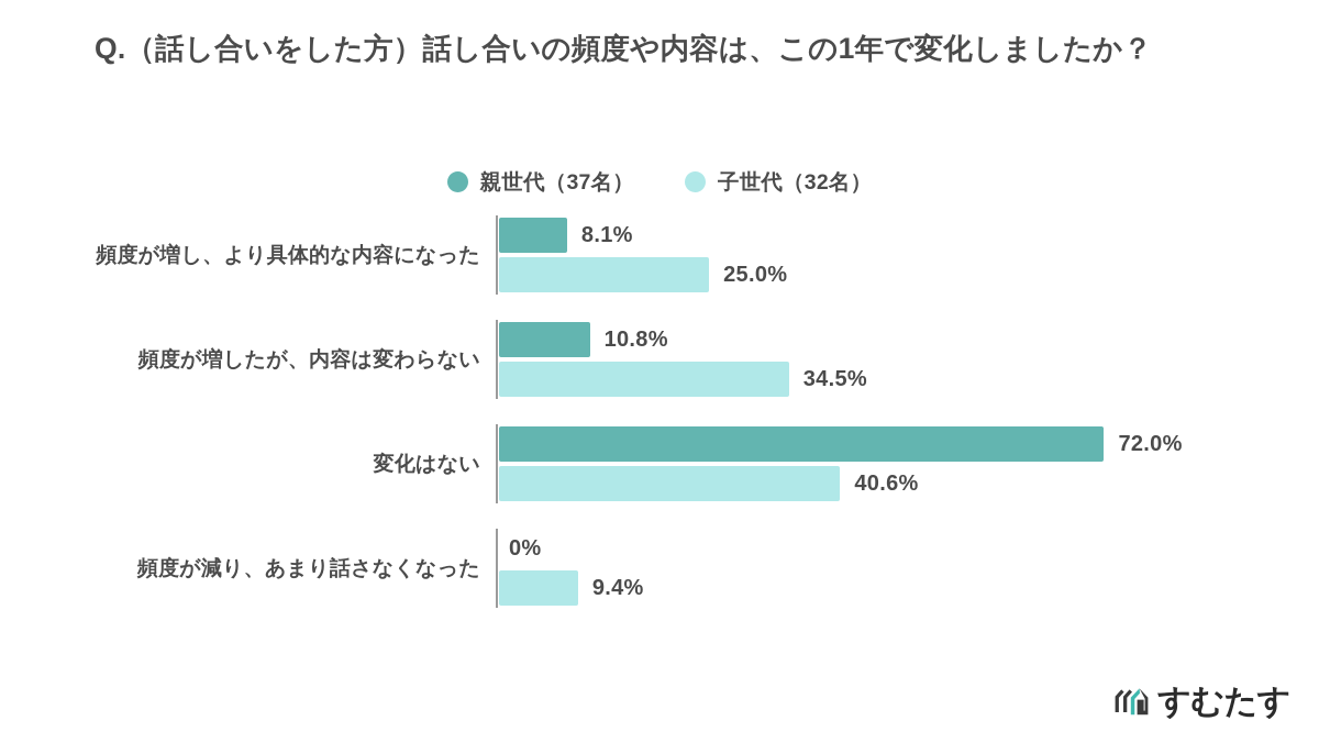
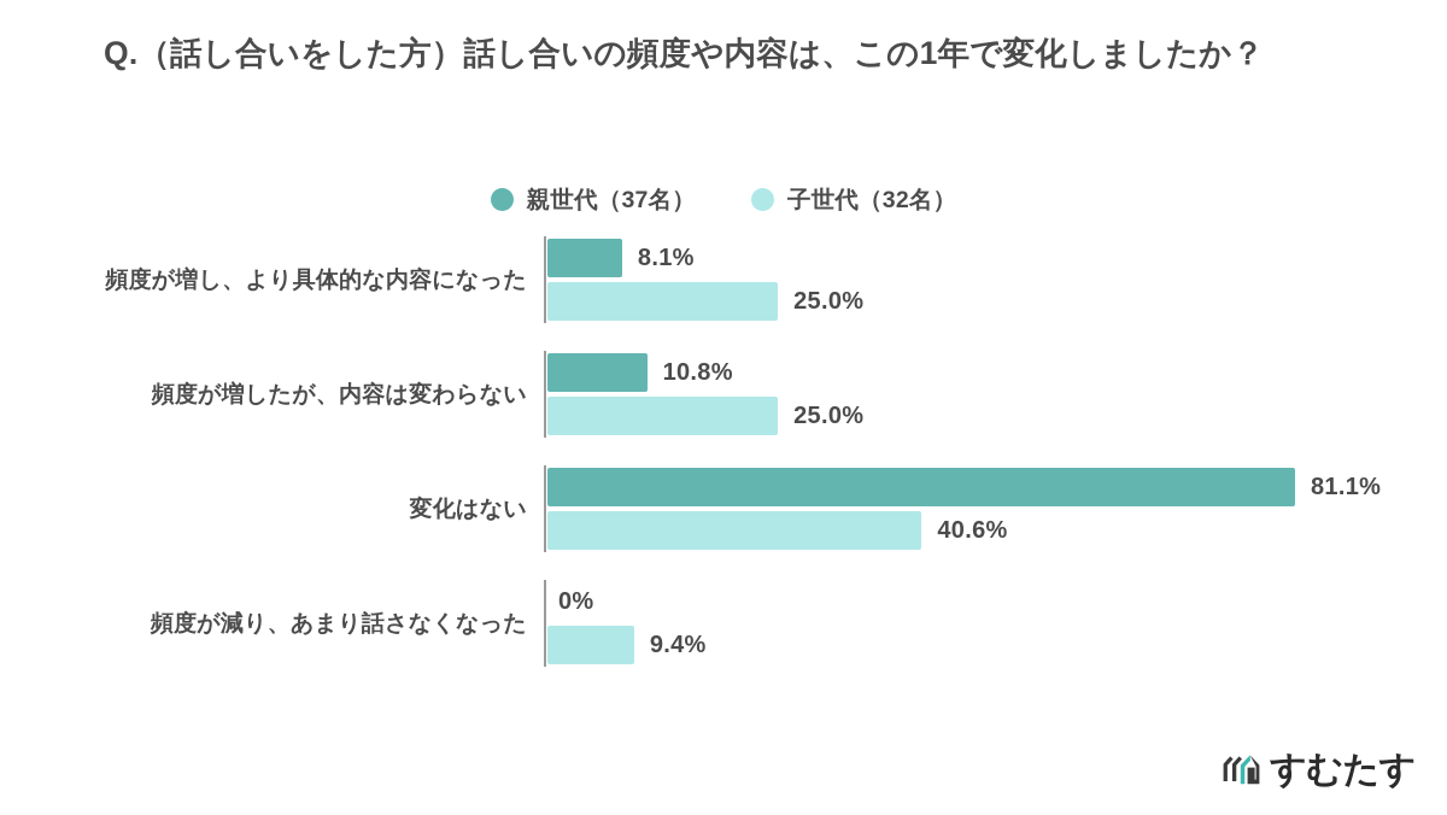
子世代（32名）/頻度が増したが、内容は変わらない: 34.5% -> 25.0%
親世代（37名）/変化はない: 72.0% -> 81.1%
